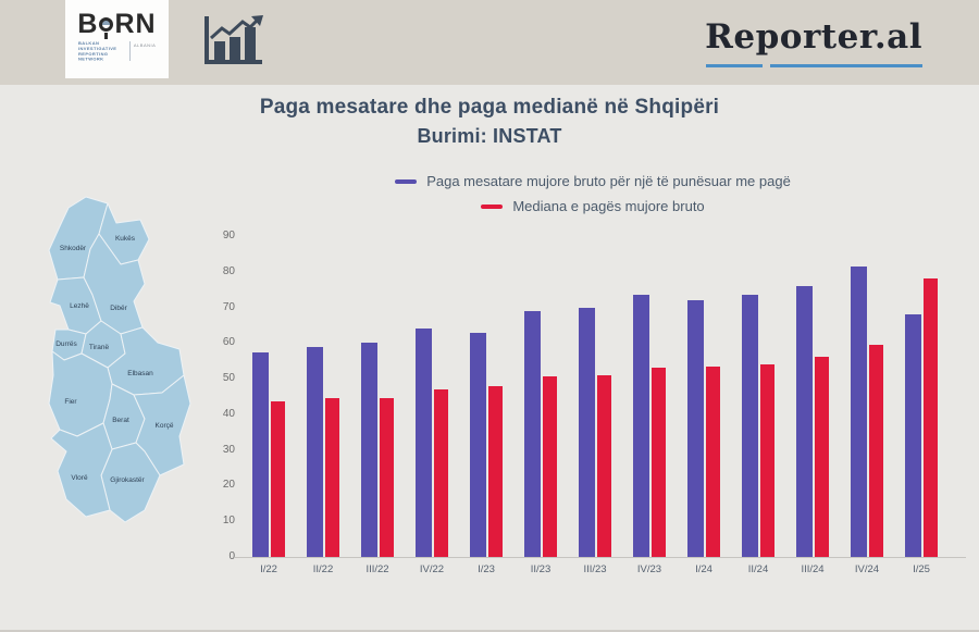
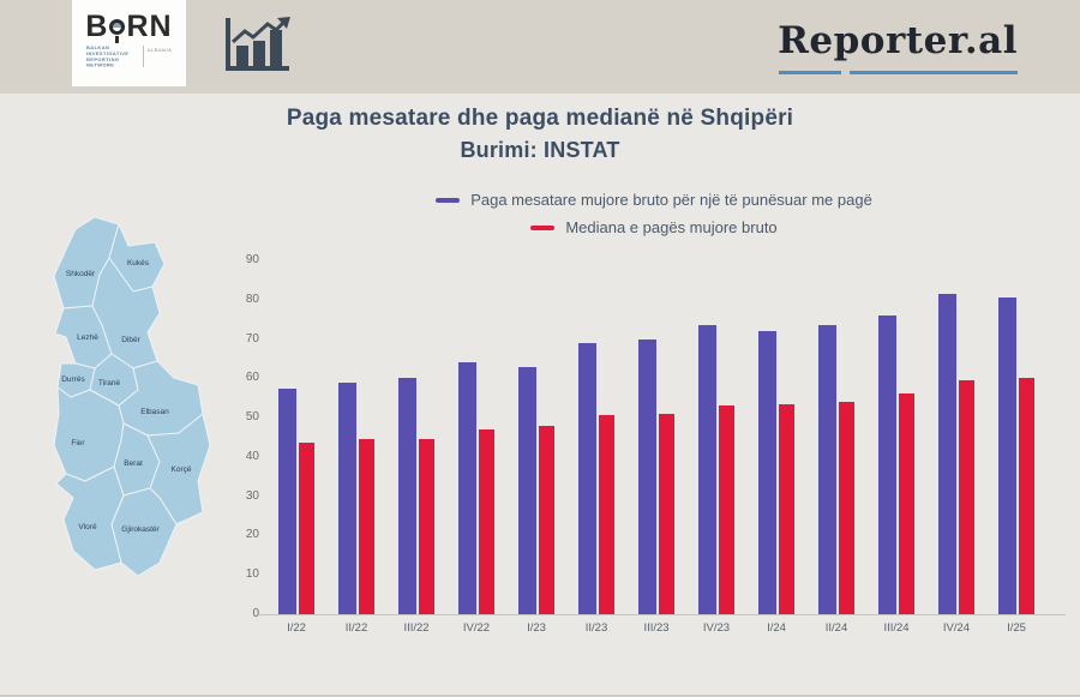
Paga mesatare mujore bruto për një të punësuar me pagë/I/25: 68 -> 80
Mediana e pagës mujore bruto/I/25: 78 -> 60
